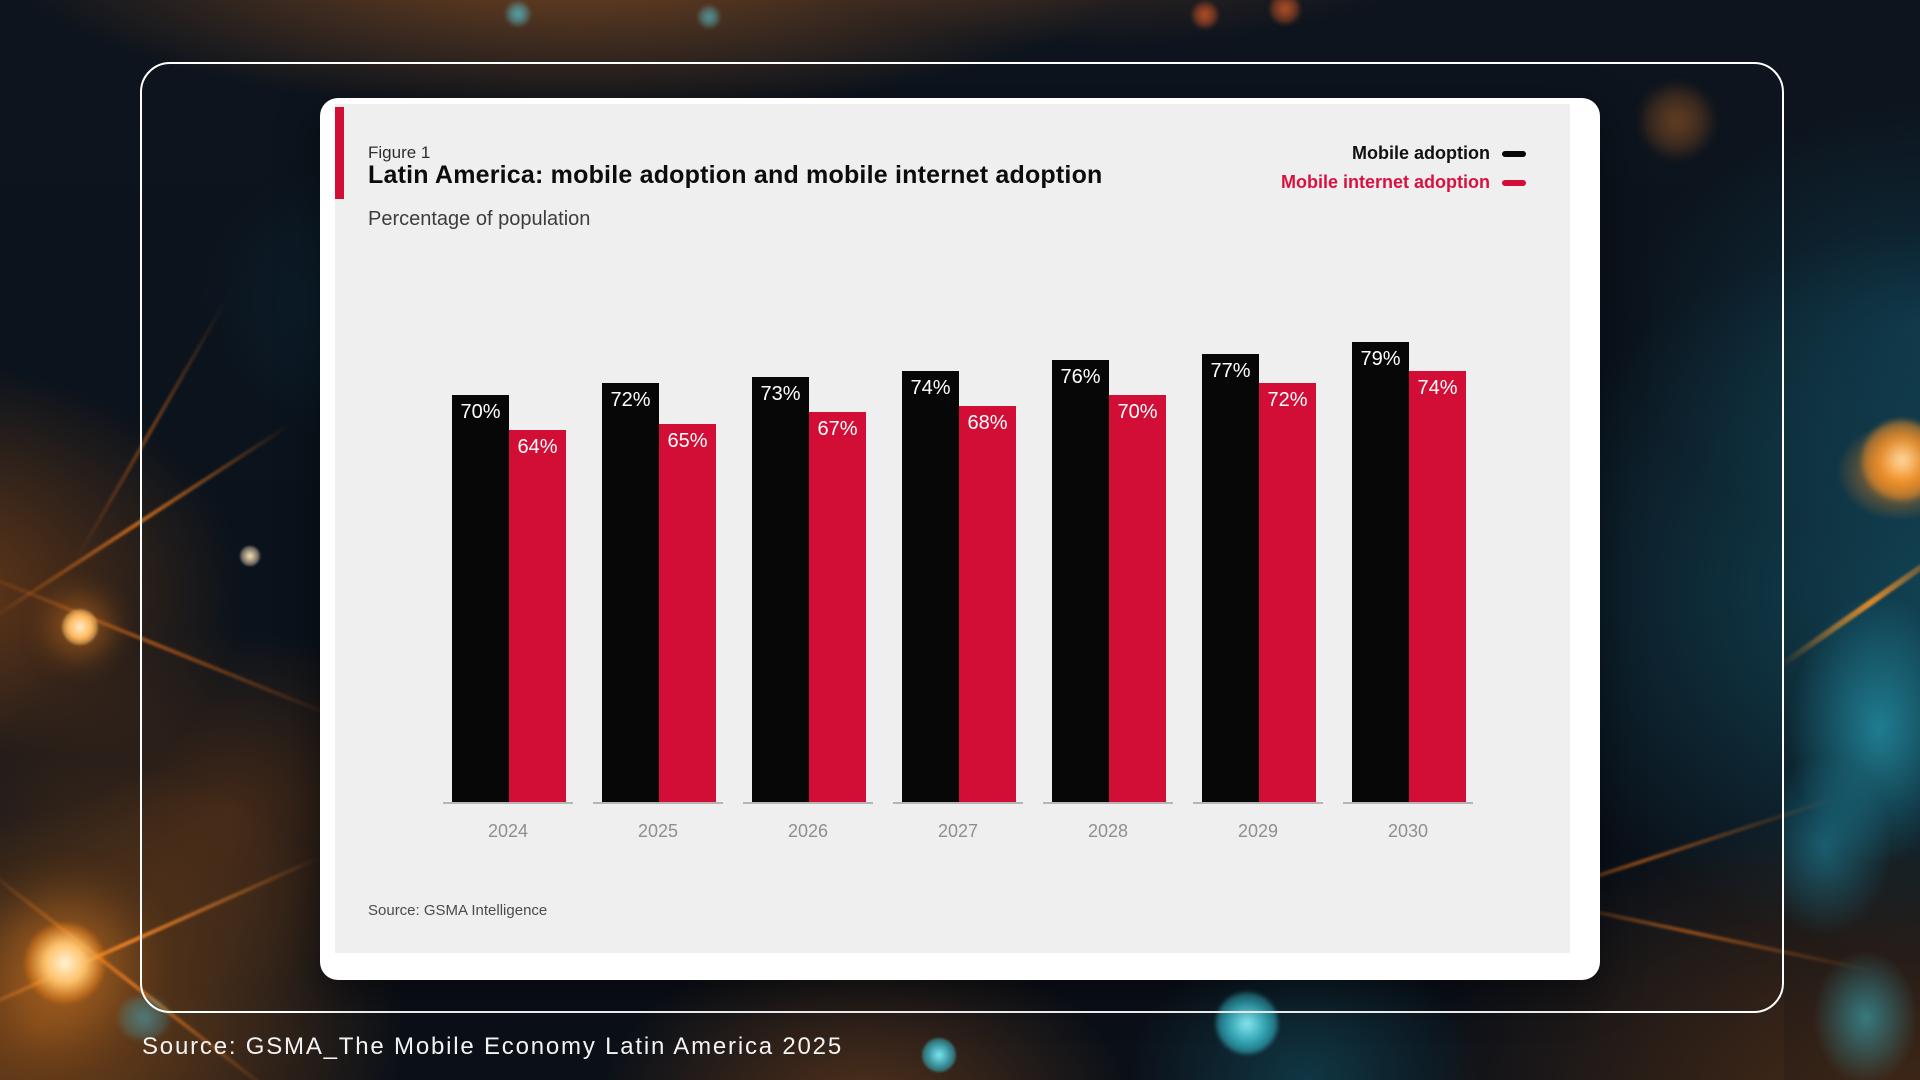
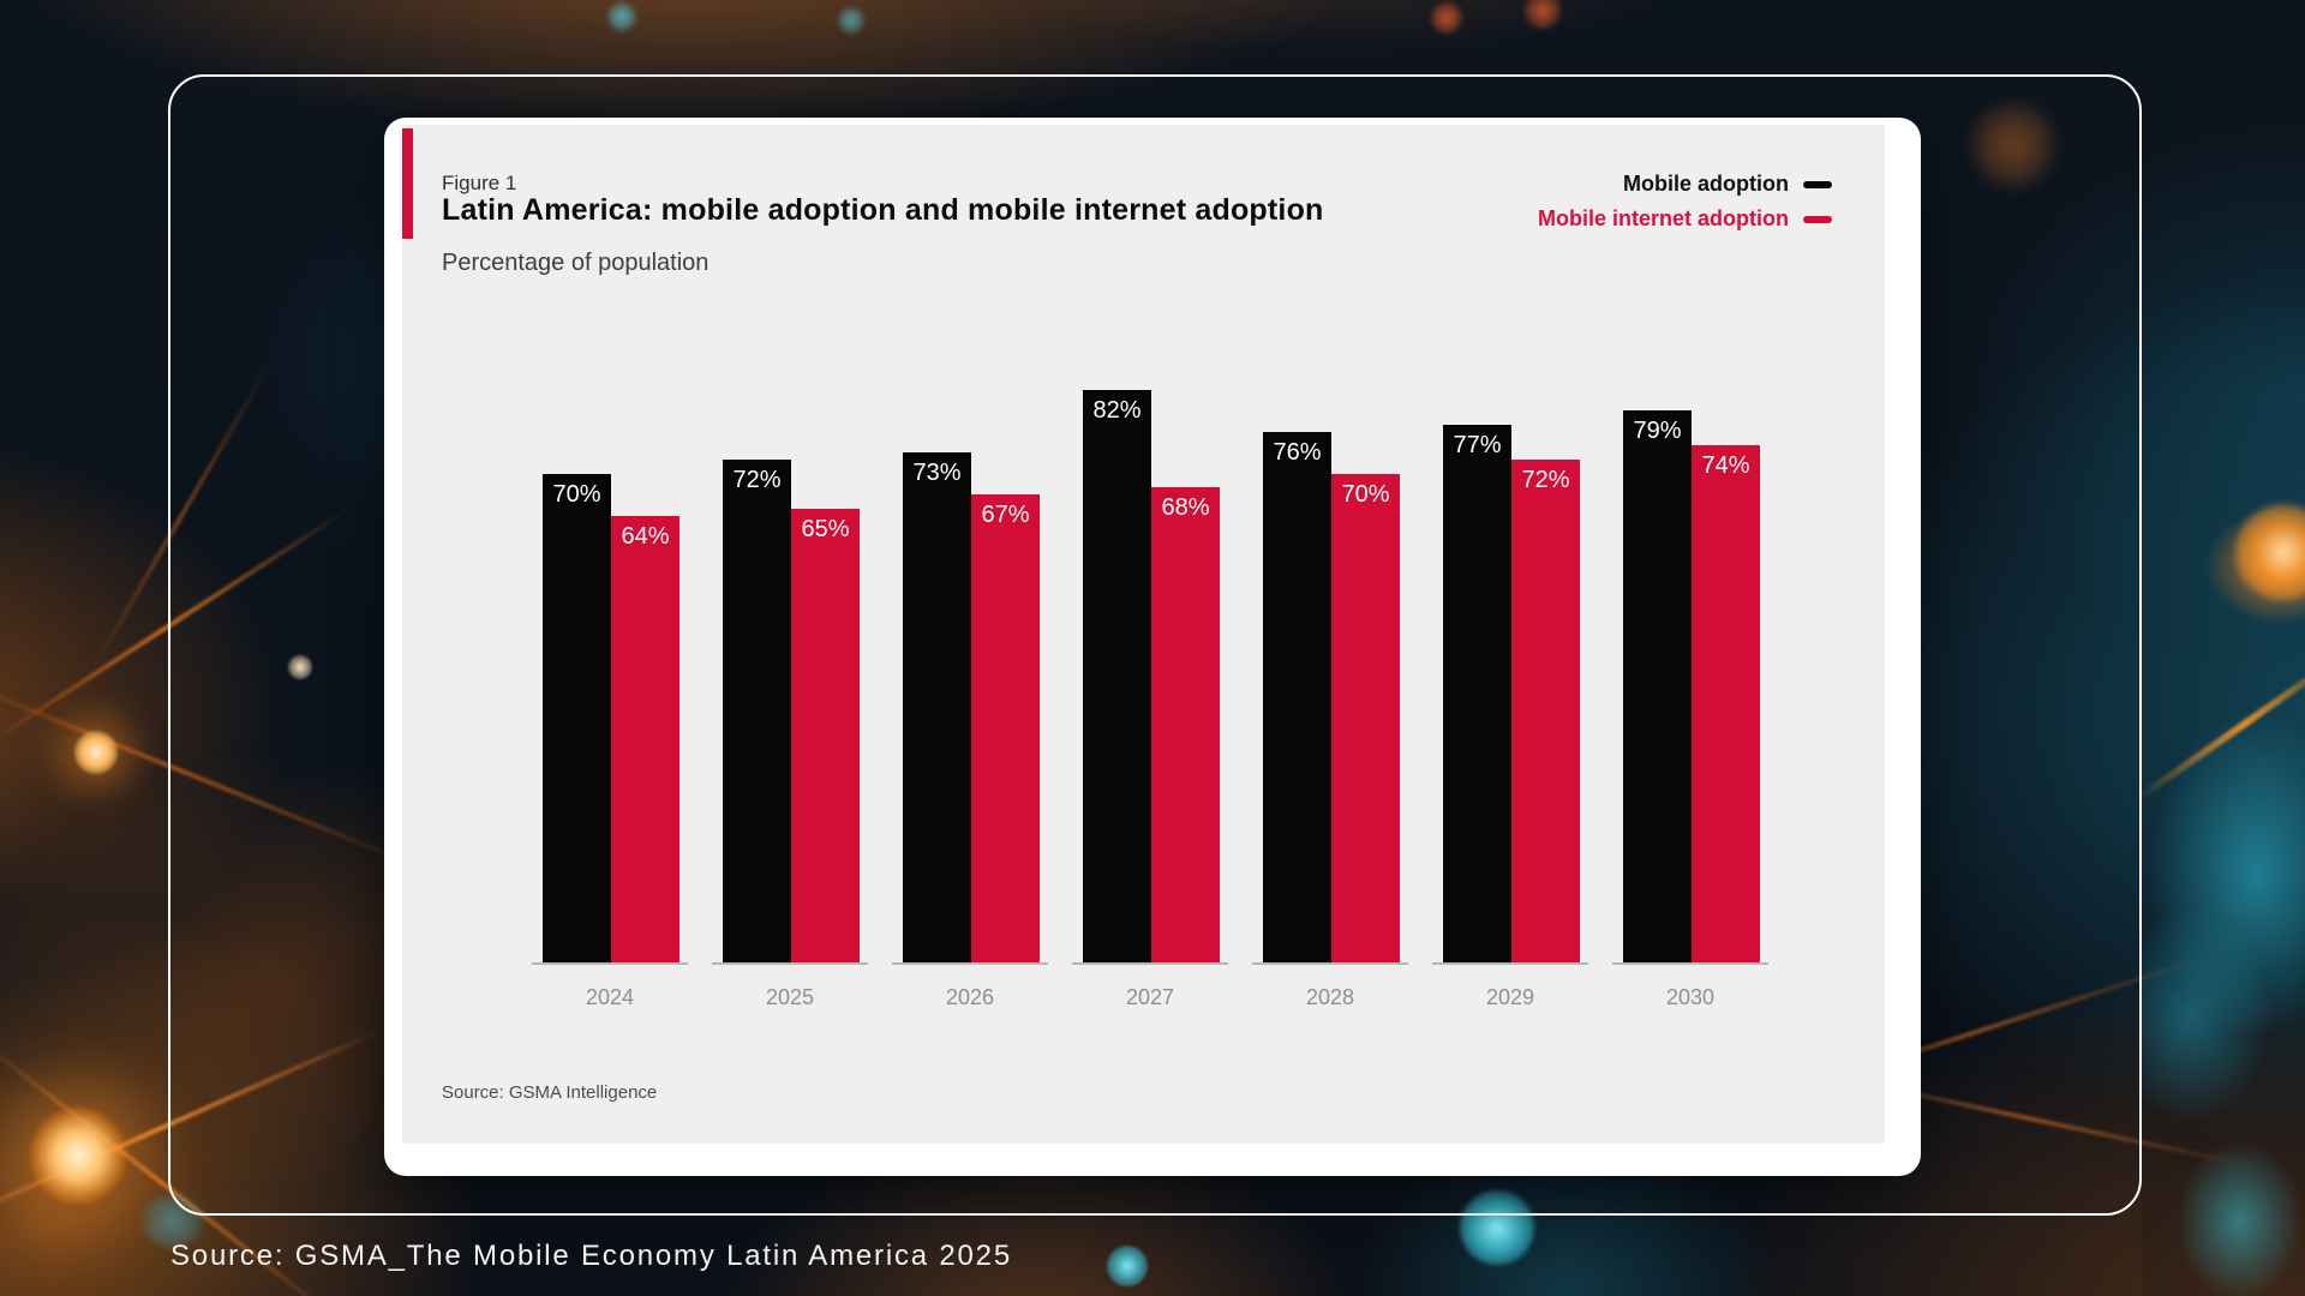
Mobile adoption/2027: 74% -> 82%
